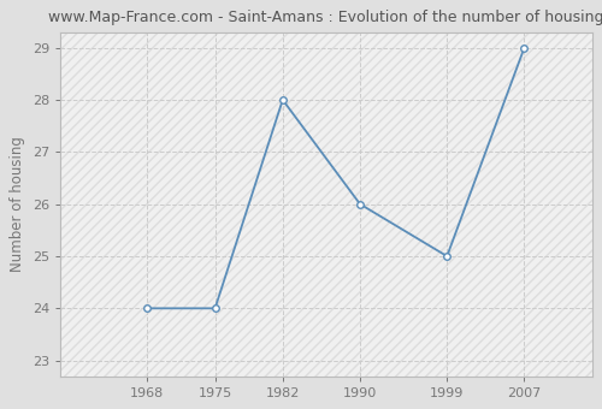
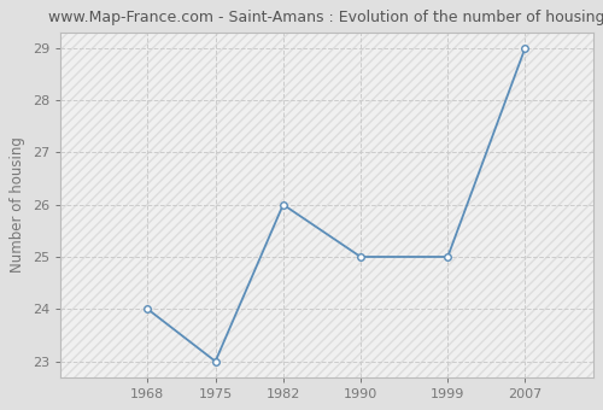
1975: 24 -> 23
1982: 28 -> 26
1990: 26 -> 25
